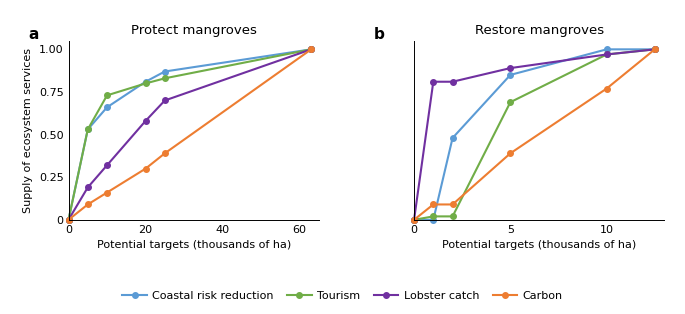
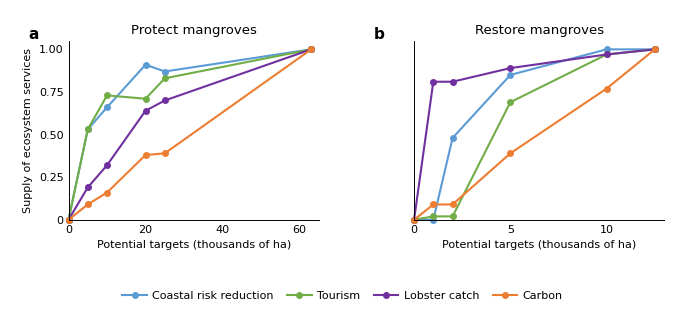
Protect mangroves/Coastal risk reduction/20: 0.81 -> 0.91
Protect mangroves/Tourism/20: 0.80 -> 0.71
Protect mangroves/Lobster catch/20: 0.58 -> 0.64
Protect mangroves/Carbon/20: 0.30 -> 0.38
